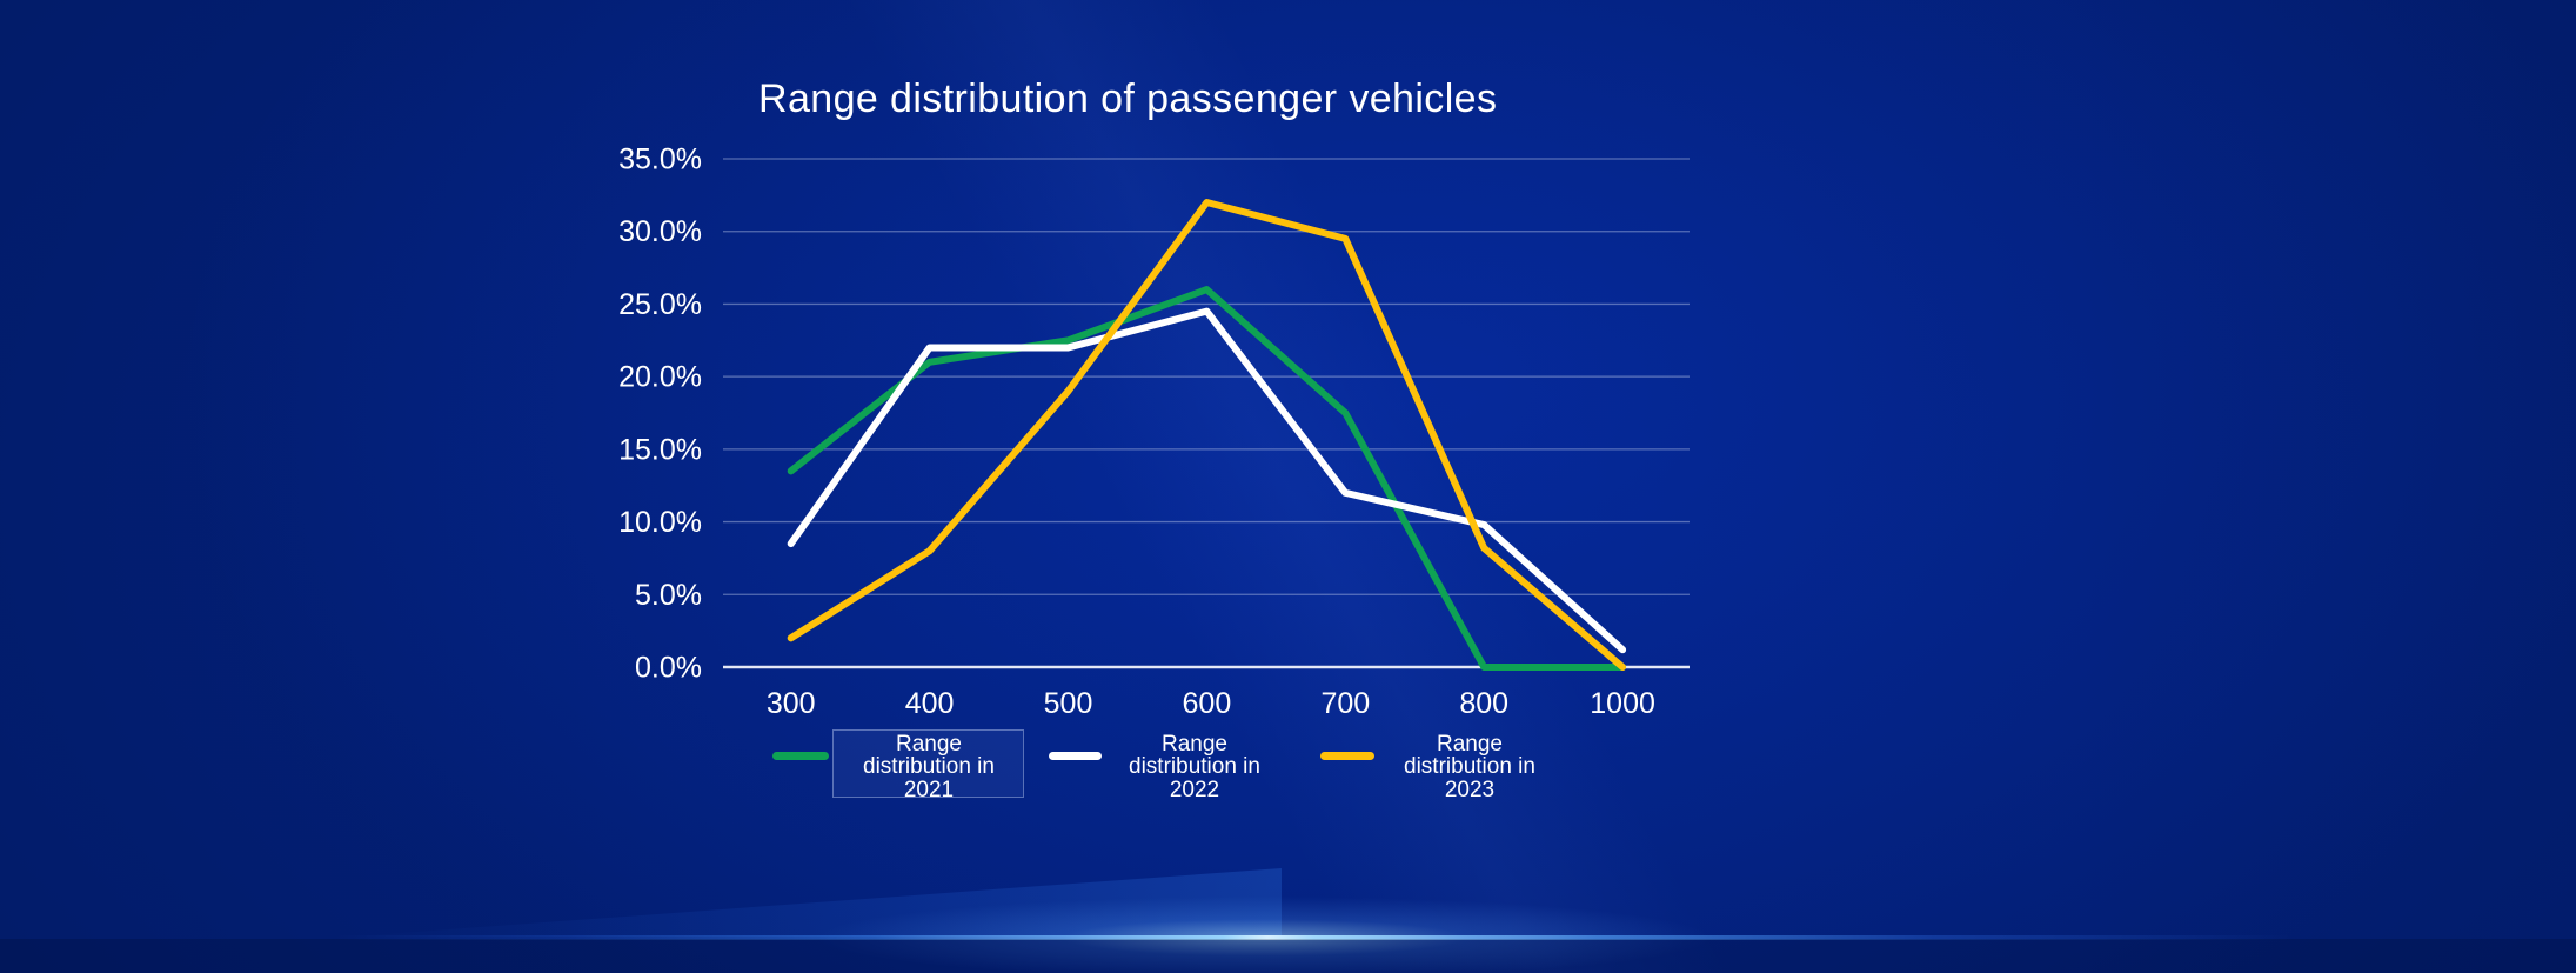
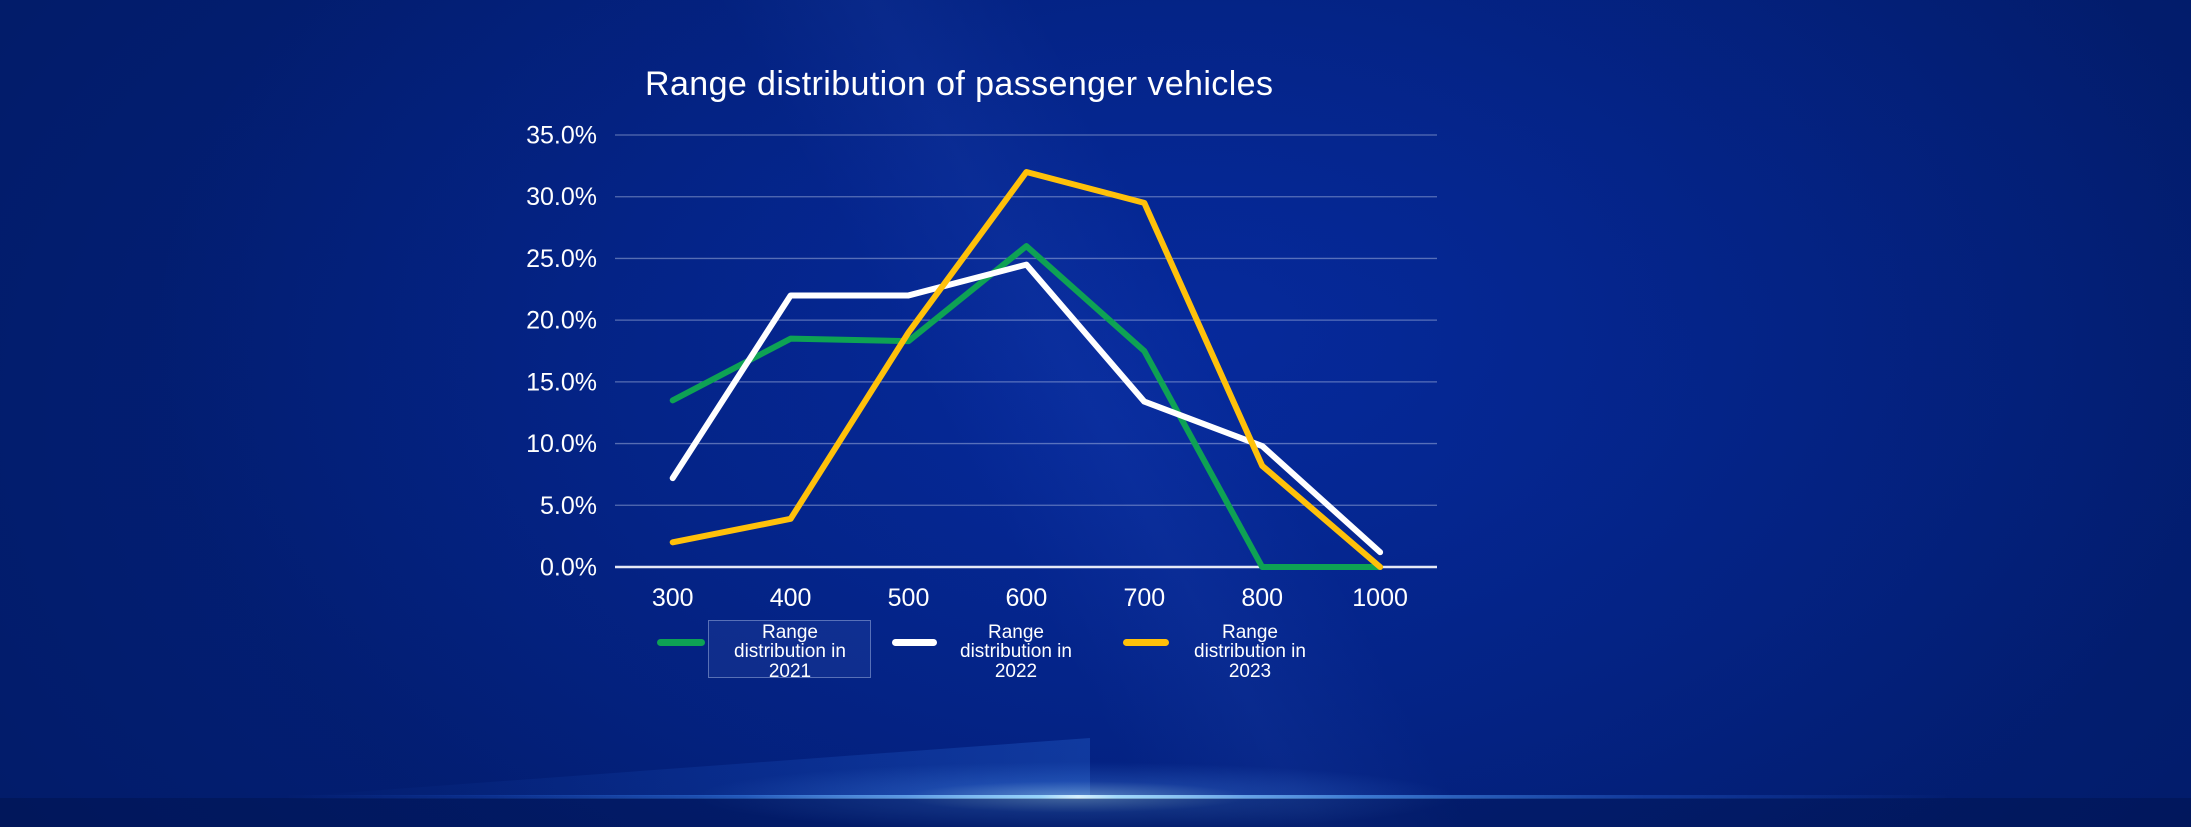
Range distribution in 2022/300: 8.5% -> 7.2%
Range distribution in 2021/400: 21.0% -> 18.5%
Range distribution in 2023/400: 8.0% -> 3.9%
Range distribution in 2021/500: 22.5% -> 18.3%
Range distribution in 2022/700: 12.0% -> 13.4%
